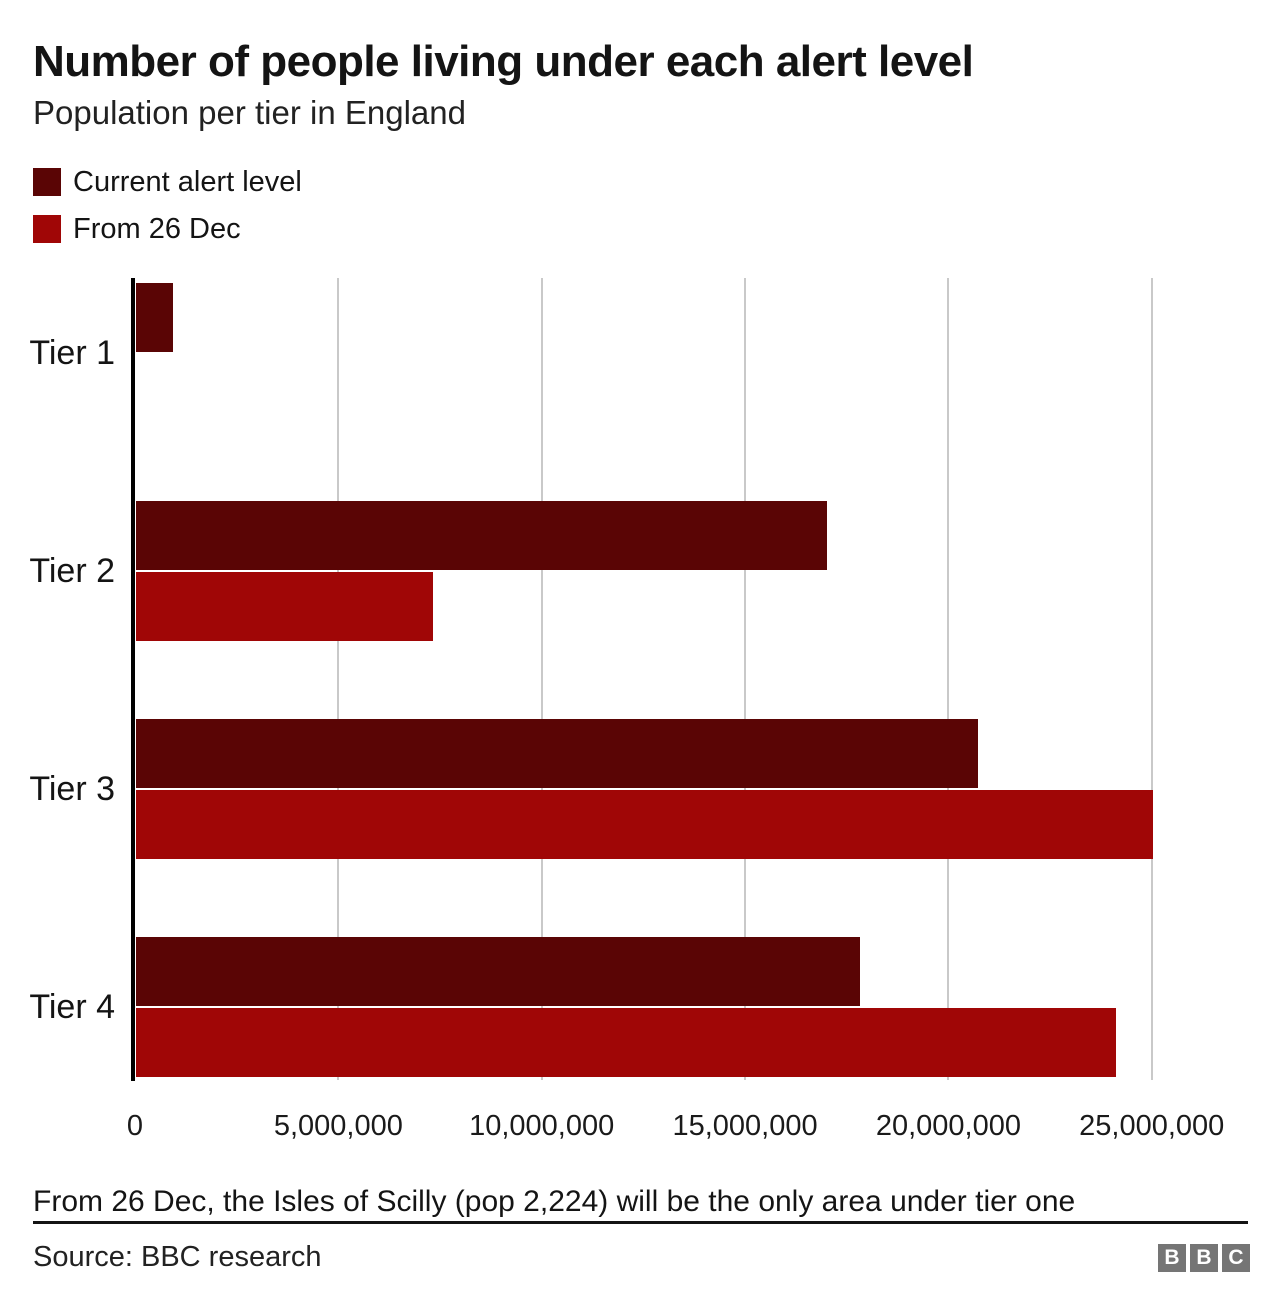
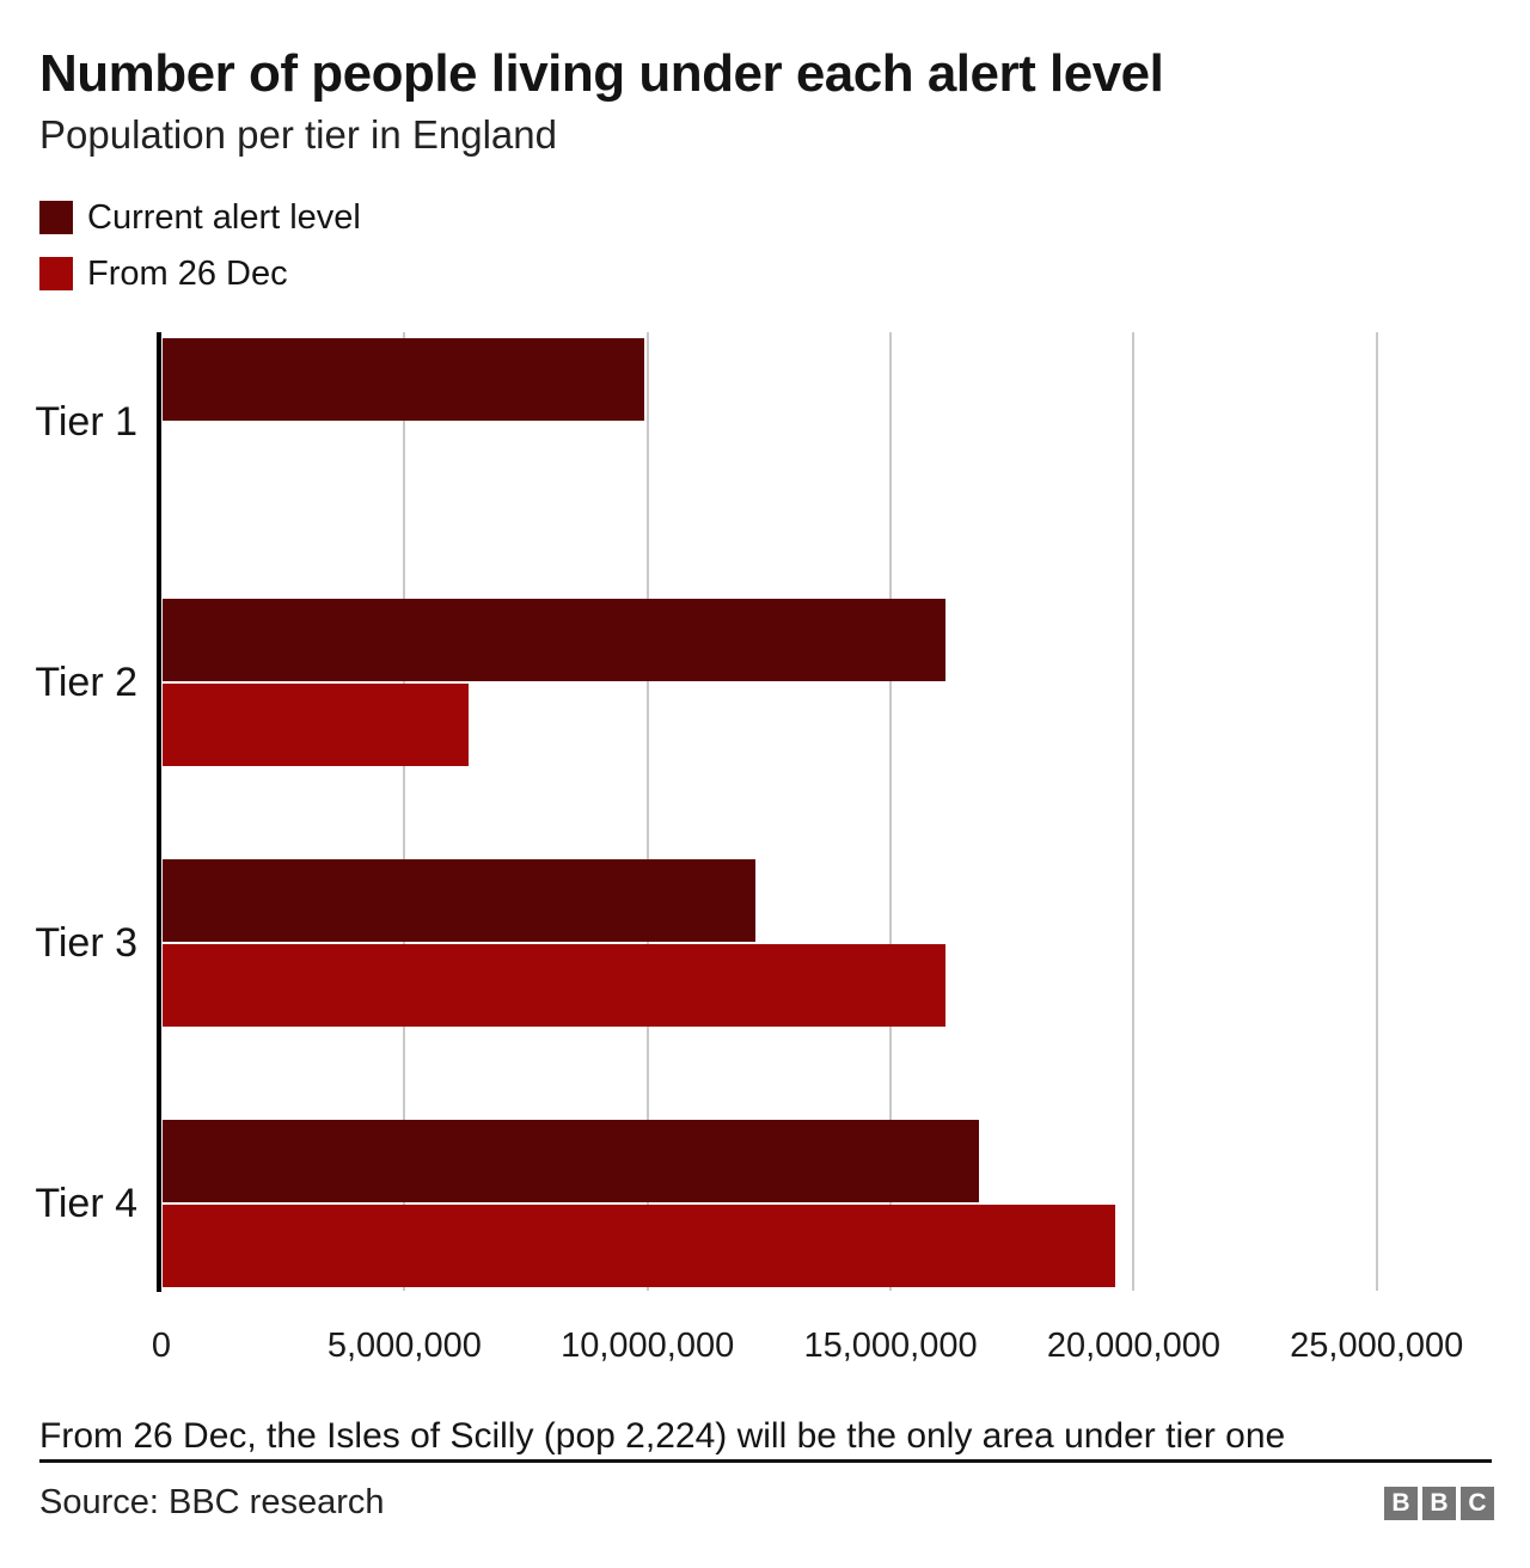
Current alert level/Tier 1: 900000 -> 9900000
Current alert level/Tier 2: 17000000 -> 16100000
From 26 Dec/Tier 2: 7300000 -> 6300000
Current alert level/Tier 3: 20700000 -> 12200000
From 26 Dec/Tier 3: 25000000 -> 16100000
Current alert level/Tier 4: 17800000 -> 16800000
From 26 Dec/Tier 4: 24100000 -> 19600000
